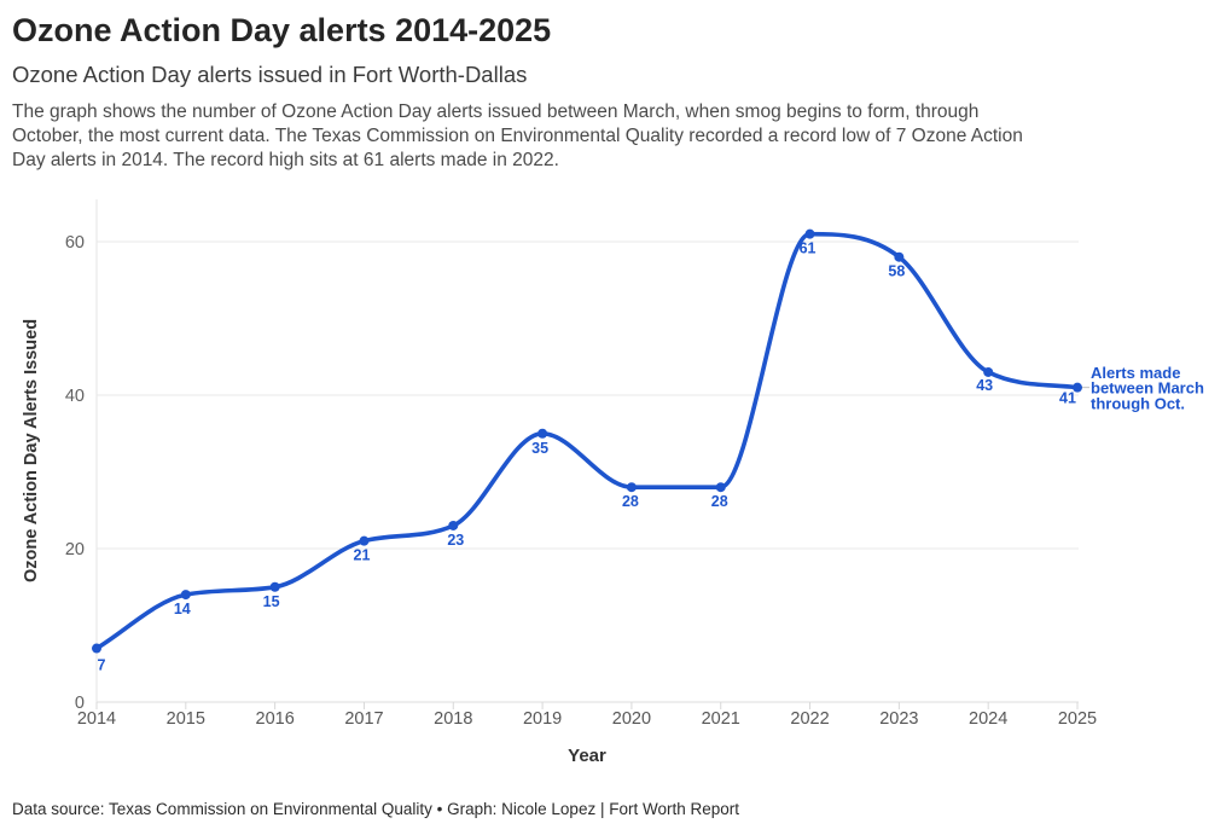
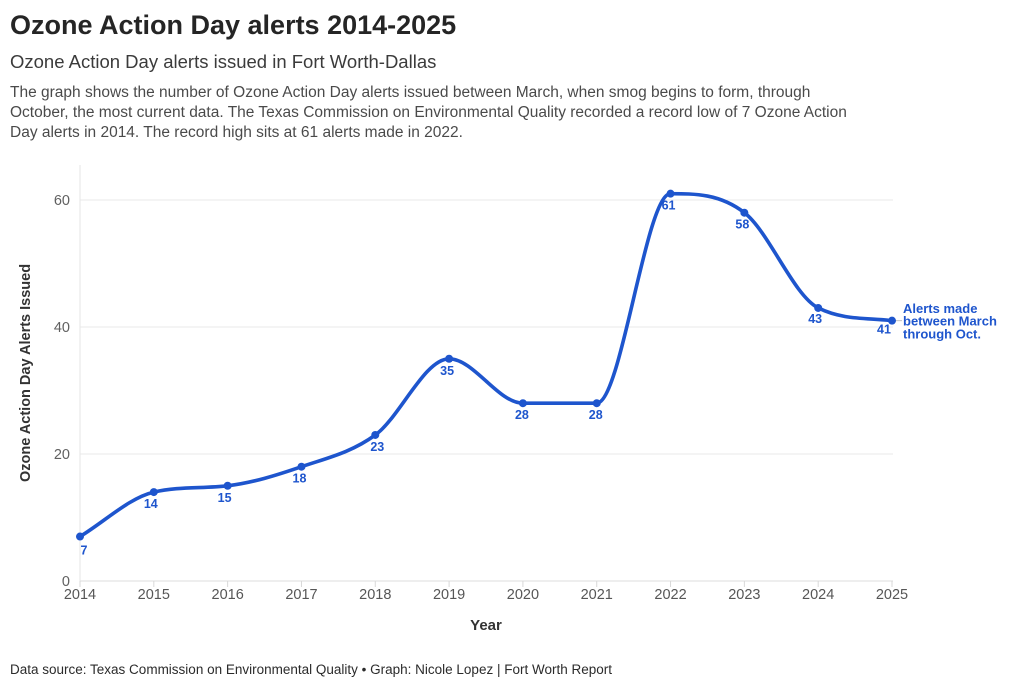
2017: 21 -> 18
